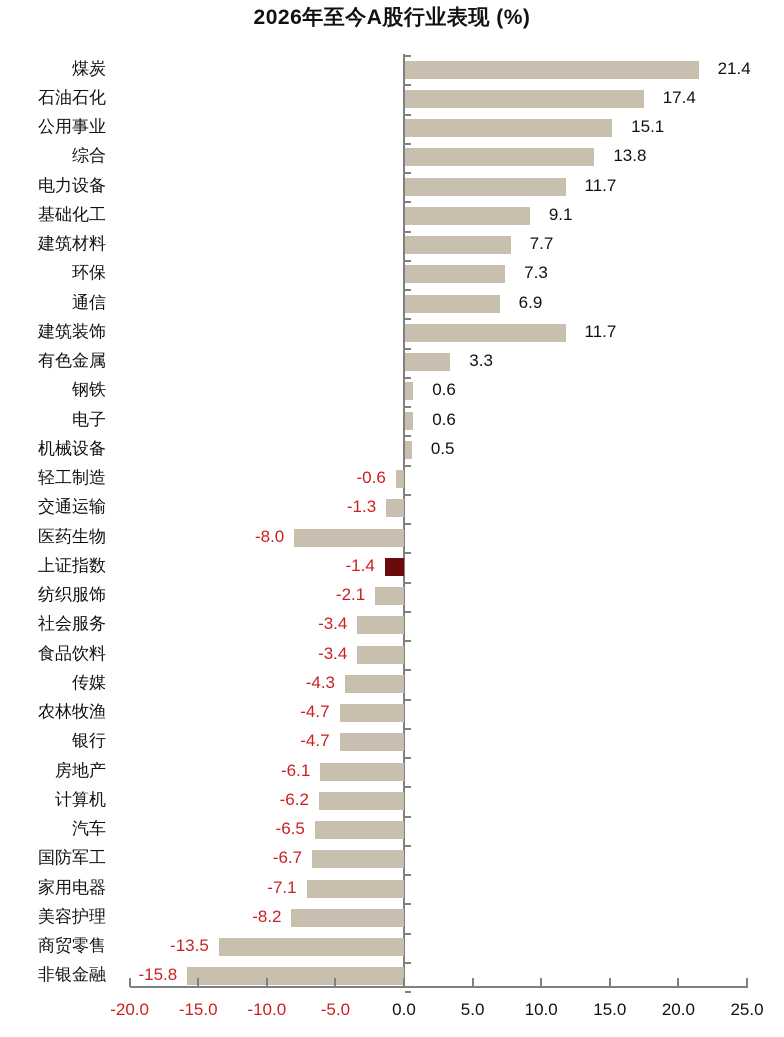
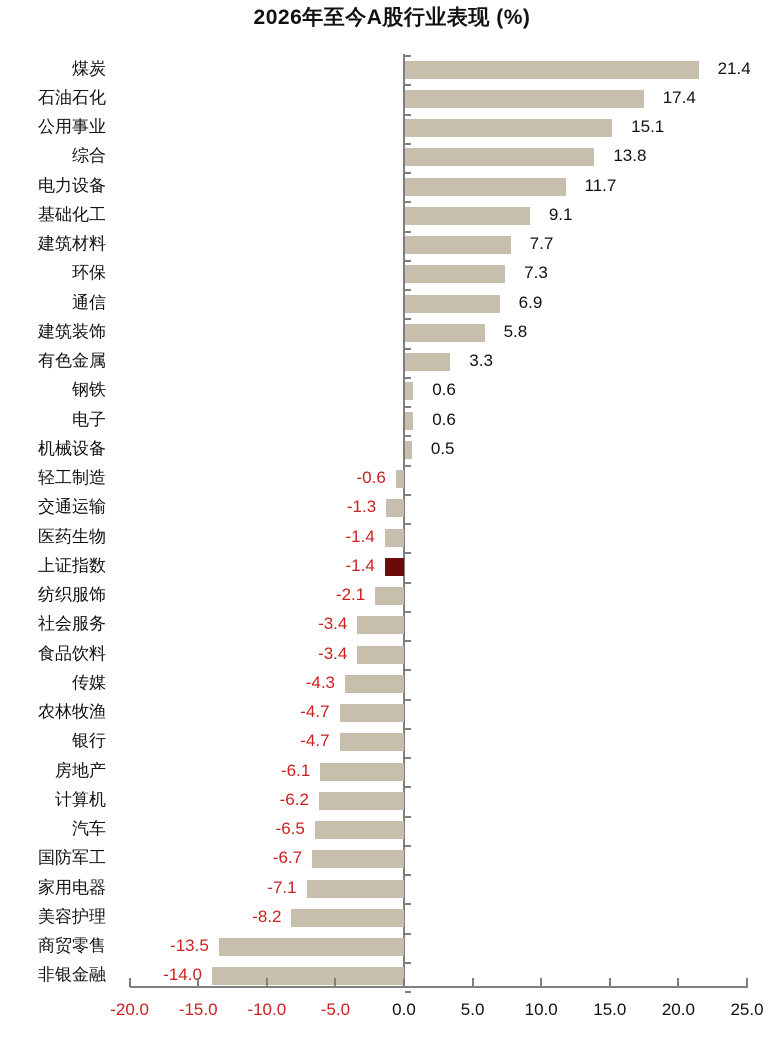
建筑装饰: 11.7 -> 5.8
医药生物: -8.0 -> -1.4
非银金融: -15.8 -> -14.0
